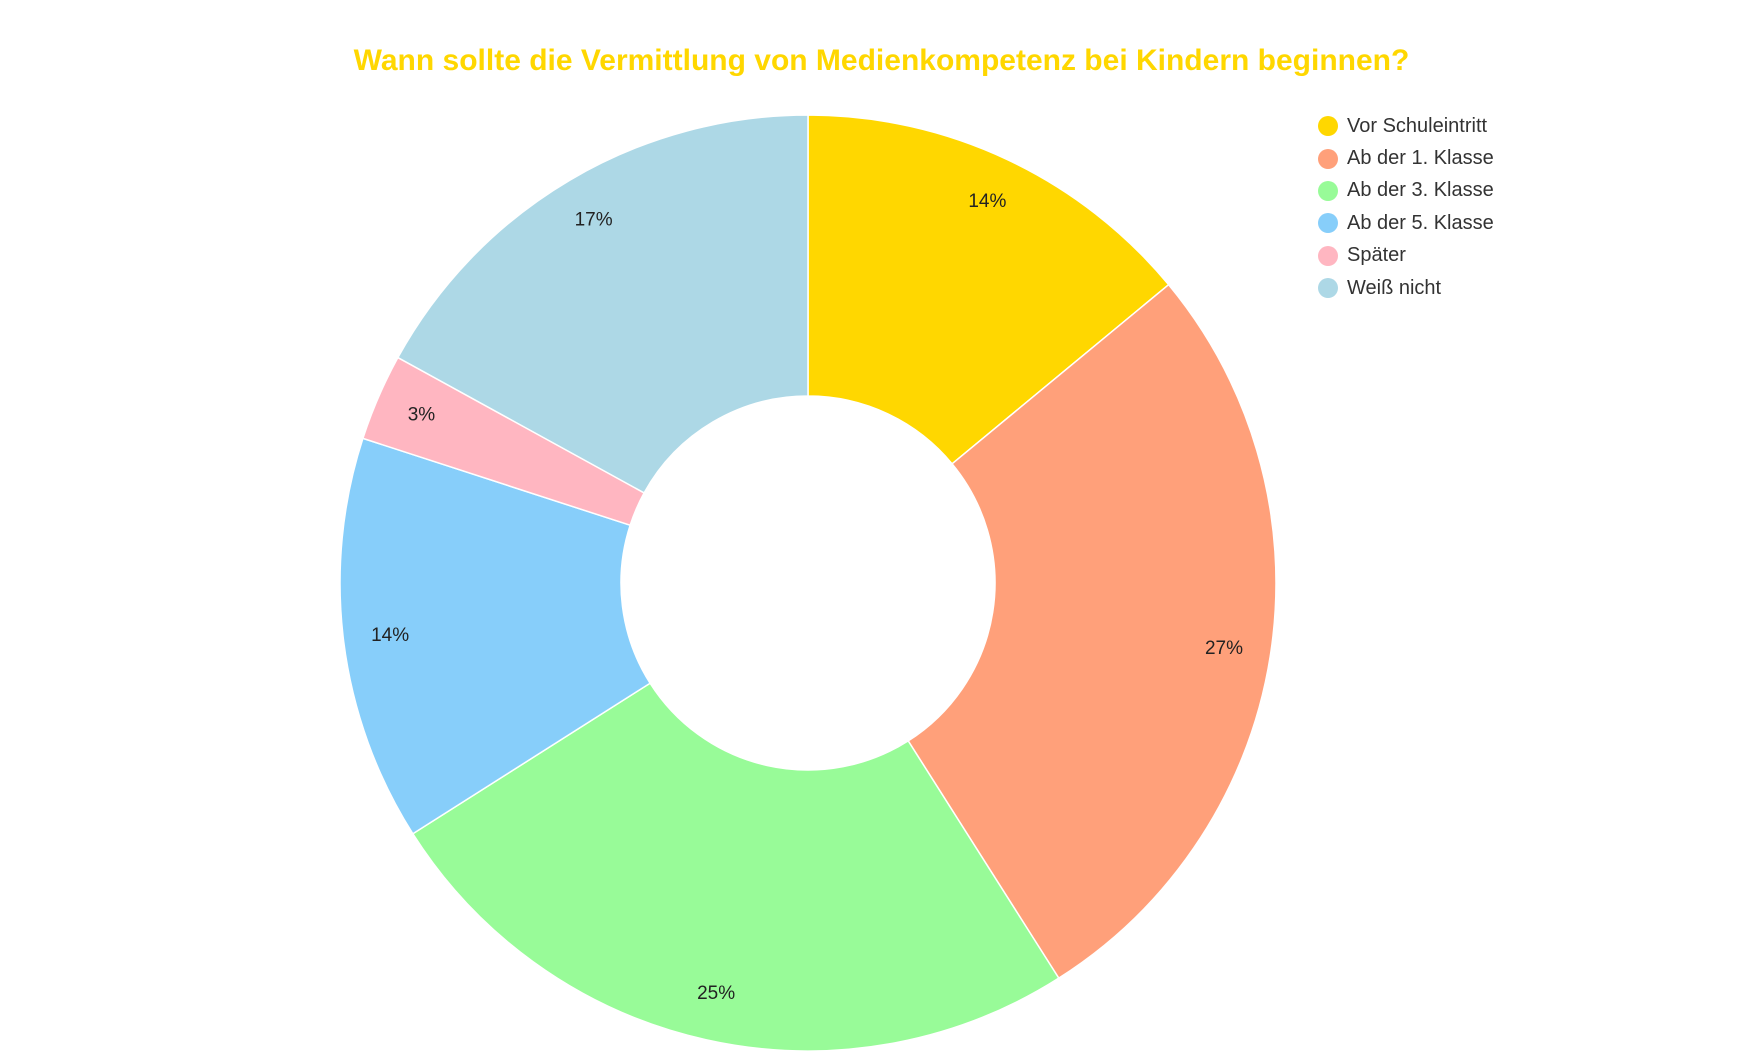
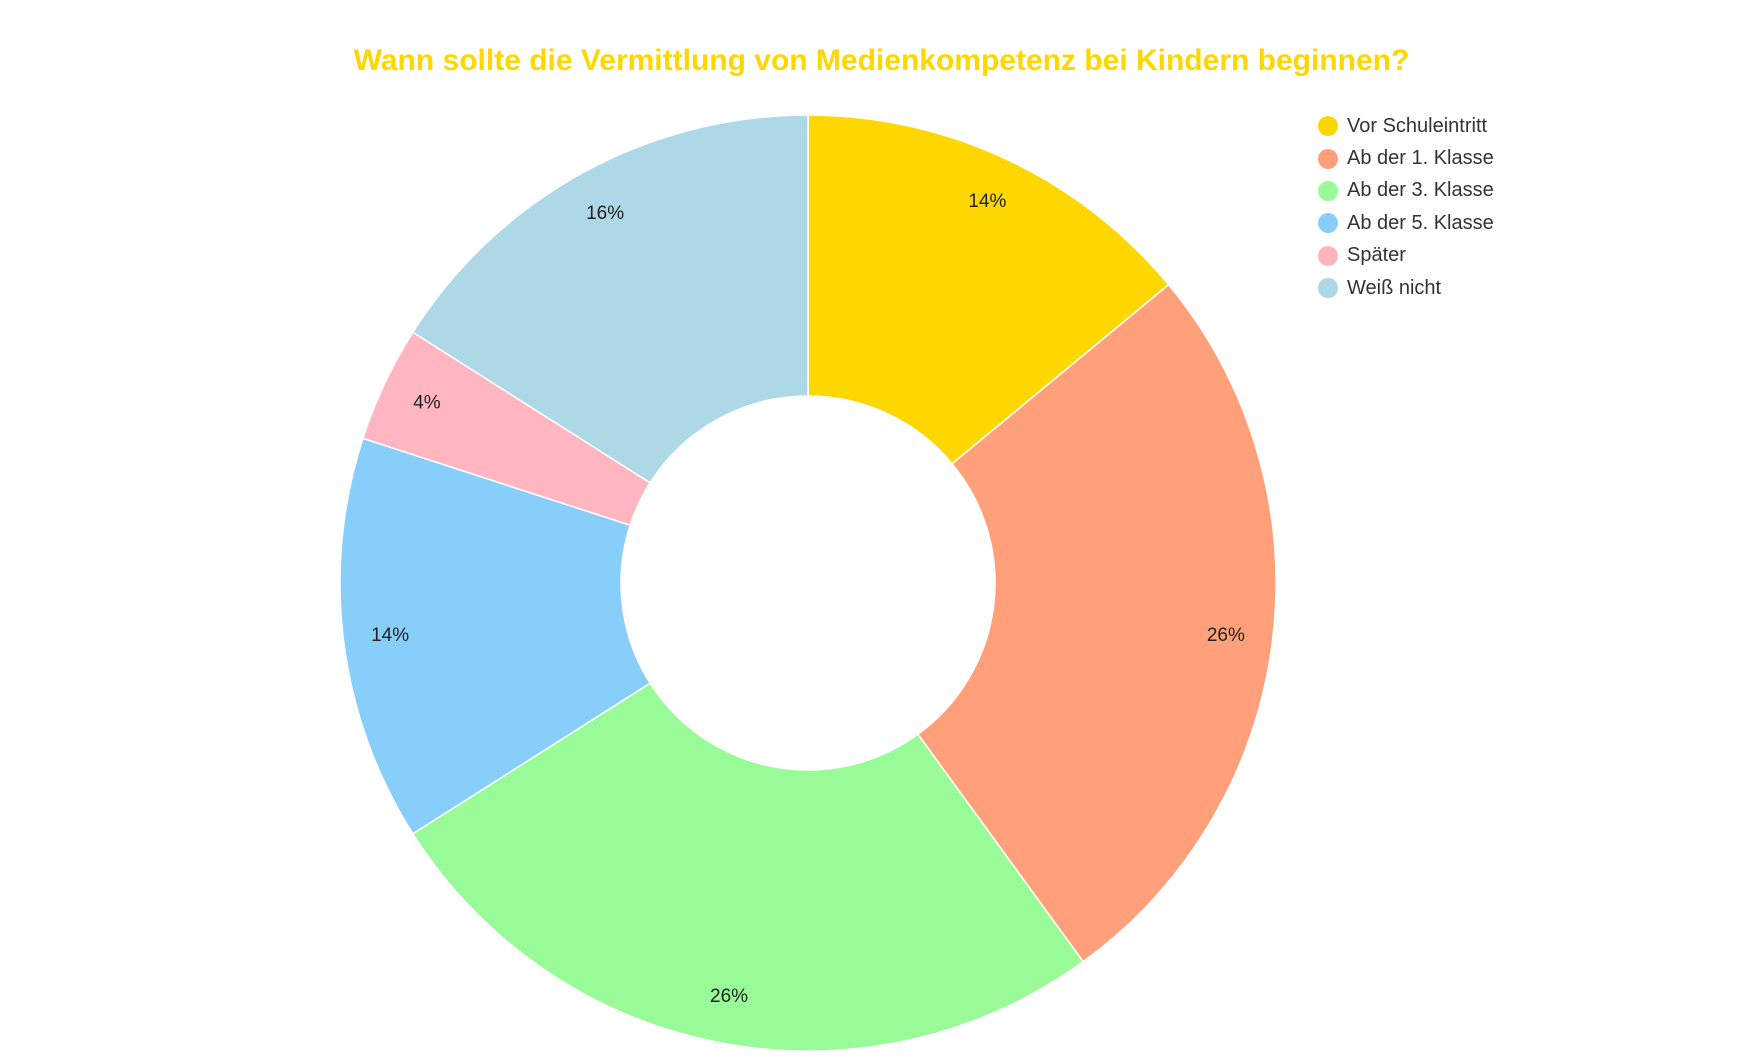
Ab der 1. Klasse: 27% -> 26%
Ab der 3. Klasse: 25% -> 26%
Später: 3% -> 4%
Weiß nicht: 17% -> 16%
